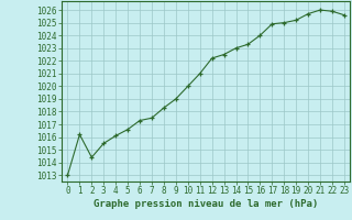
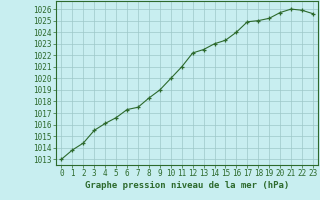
1: 1016.2 -> 1013.8
